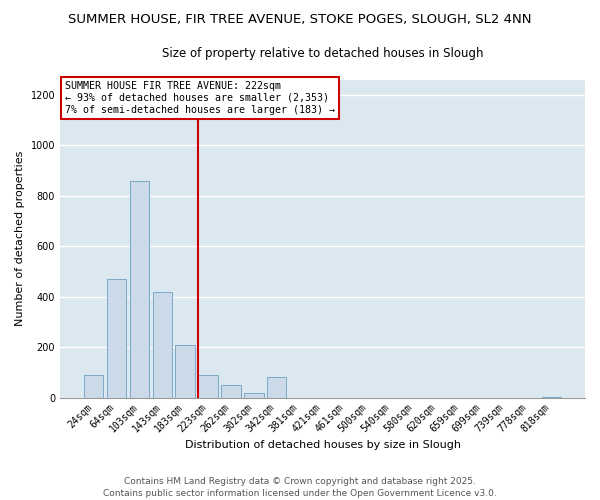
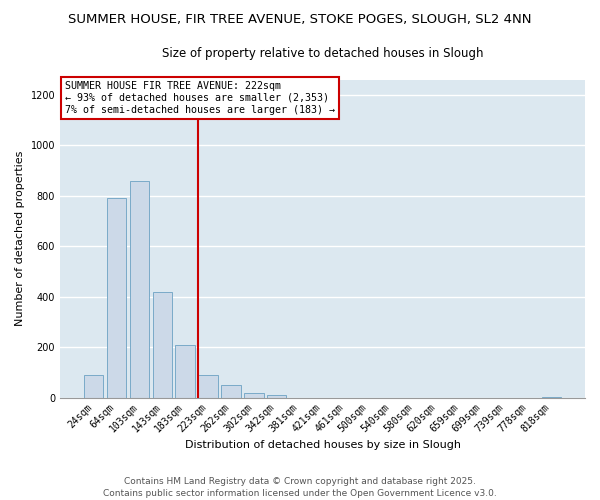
64sqm: 470 -> 790
342sqm: 80 -> 10
